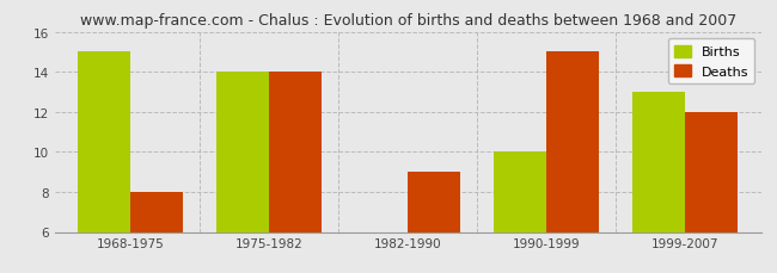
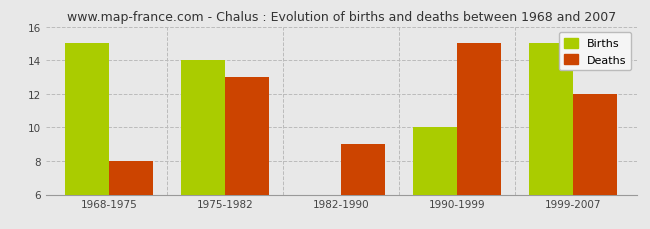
Deaths/1975-1982: 14 -> 13
Births/1999-2007: 13 -> 15
